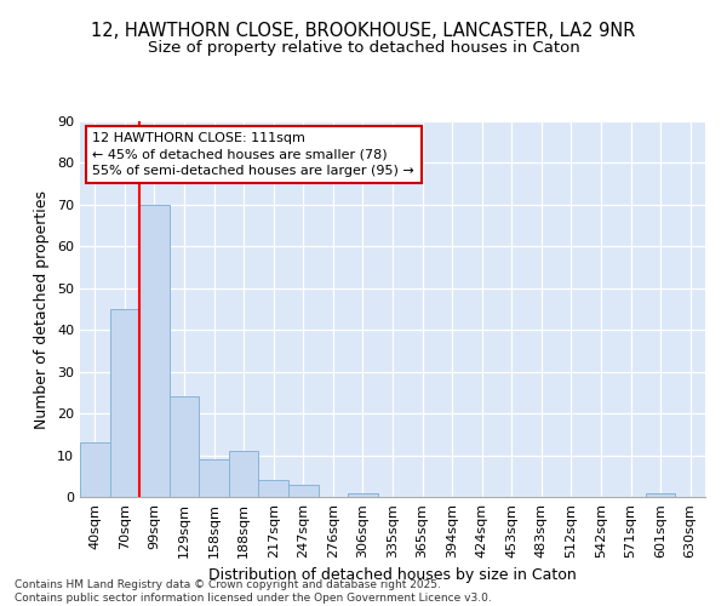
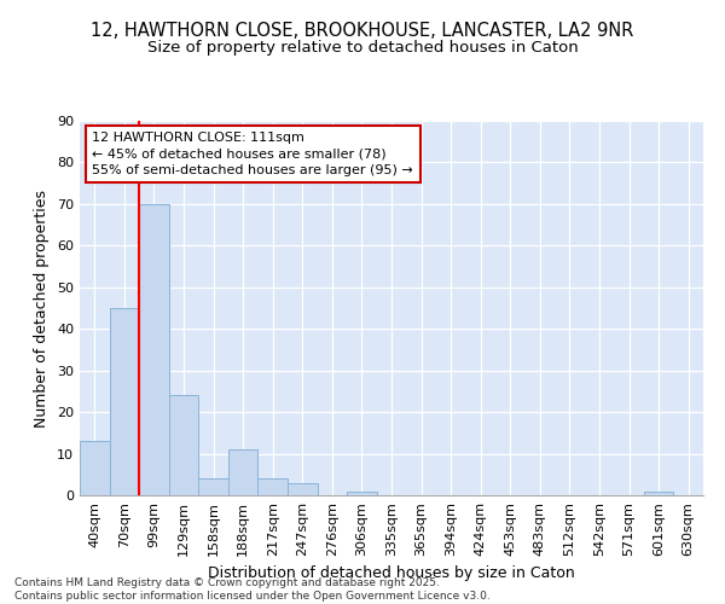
158sqm: 9 -> 4
